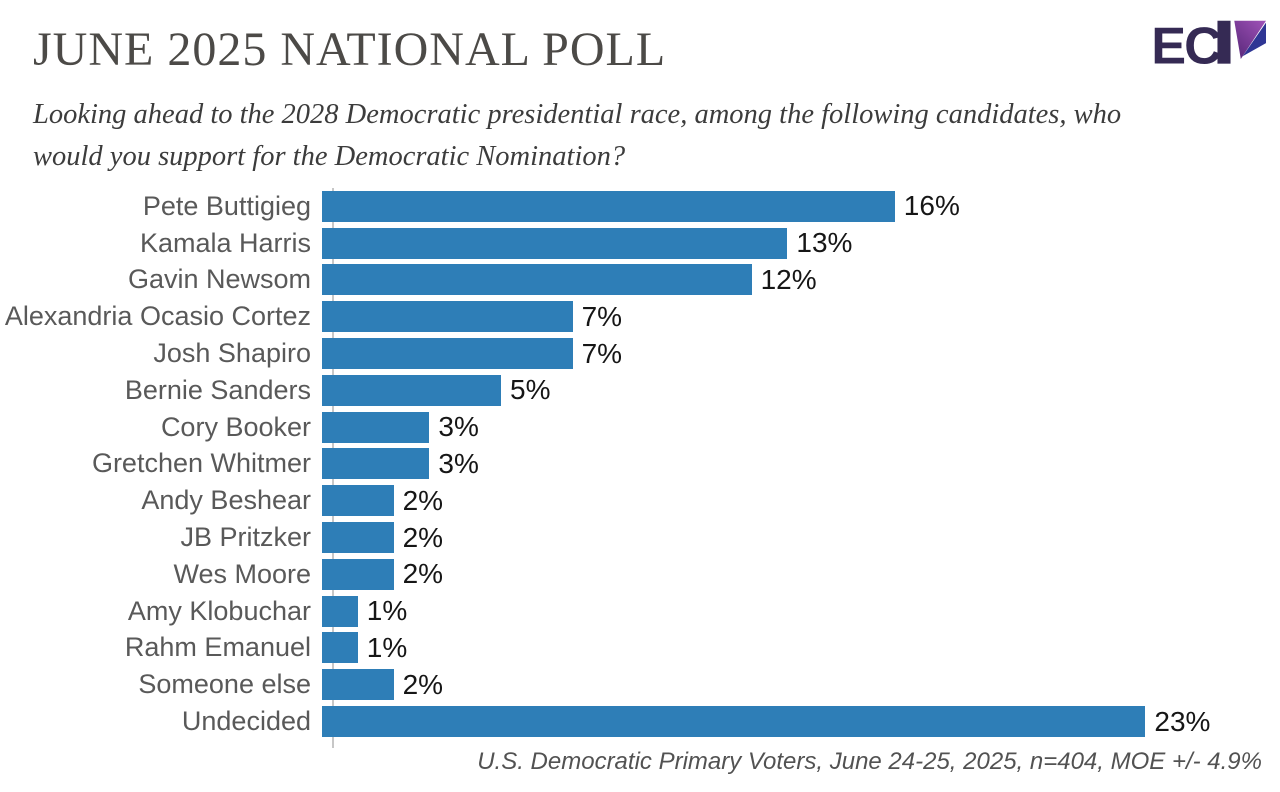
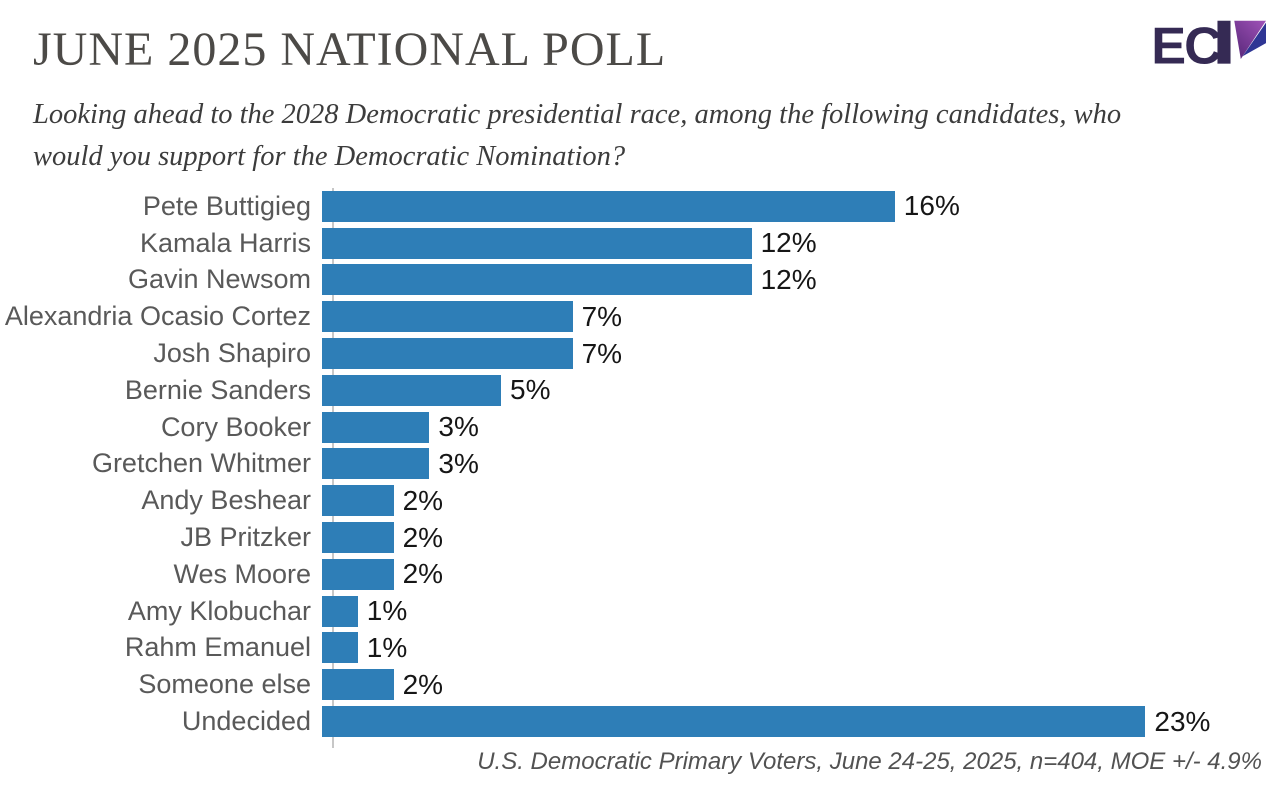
Kamala Harris: 13% -> 12%
